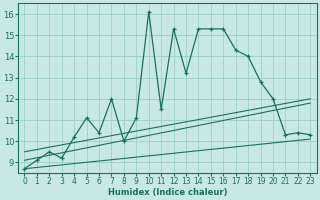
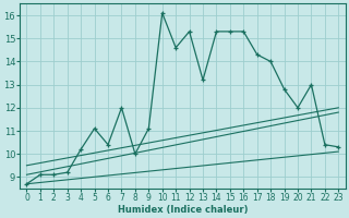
2: 9.5 -> 9.1
11: 11.5 -> 14.6
21: 10.3 -> 13.0
